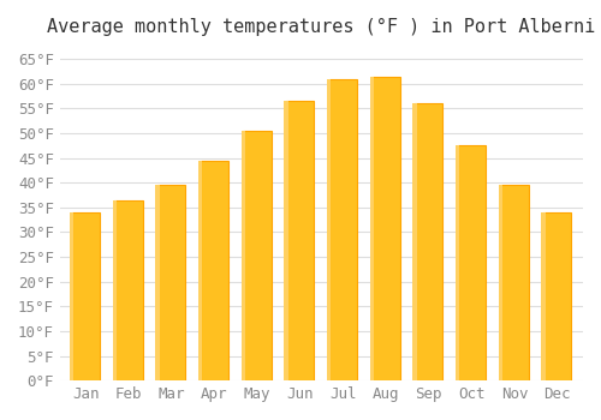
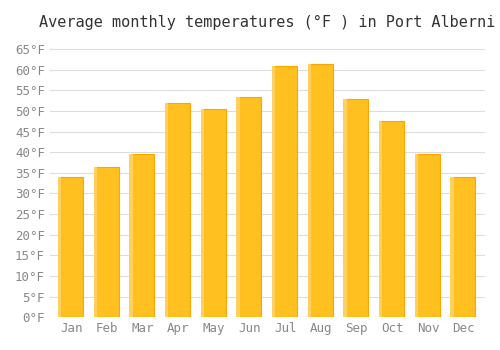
Apr: 44.5°F -> 52.0°F
Jun: 56.5°F -> 53.5°F
Sep: 56.0°F -> 53.0°F
